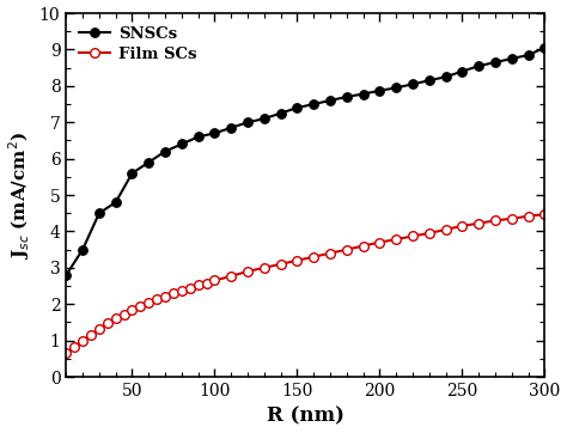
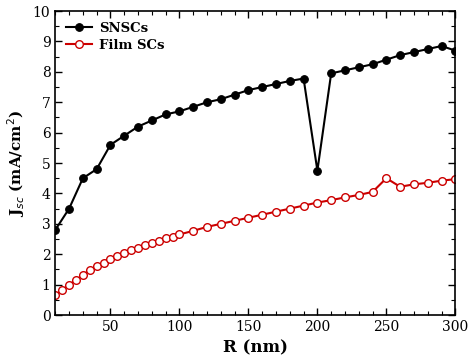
SNSCs/200: 7.87 -> 4.75
Film SCs/250: 4.15 -> 4.50
SNSCs/300: 9.05 -> 8.70
